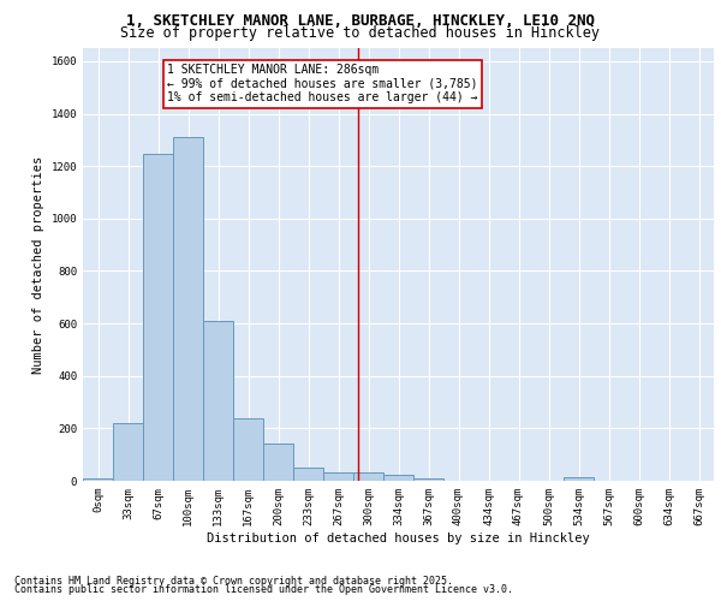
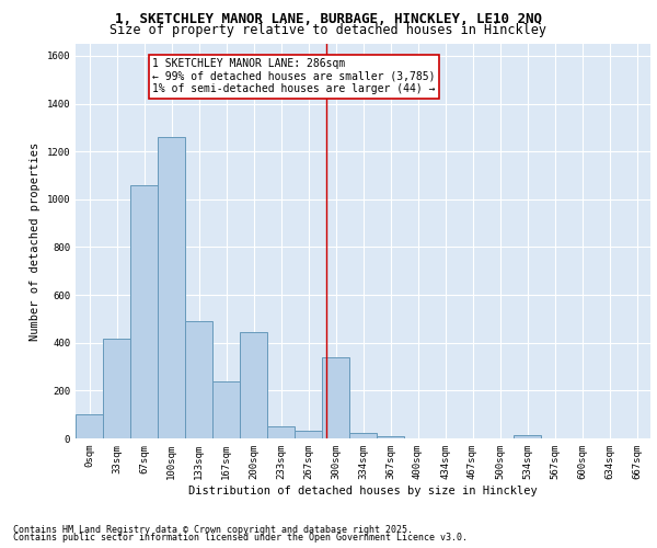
0sqm: 10 -> 100
33sqm: 220 -> 415
67sqm: 1245 -> 1060
100sqm: 1310 -> 1260
133sqm: 610 -> 490
200sqm: 140 -> 445
300sqm: 30 -> 340
